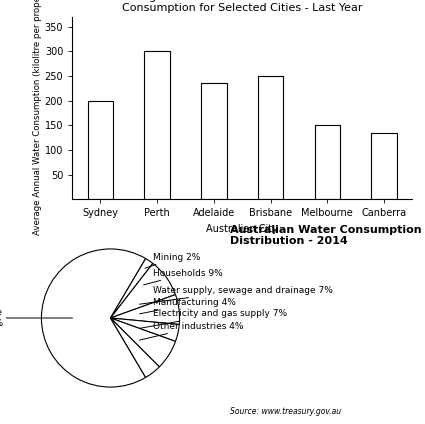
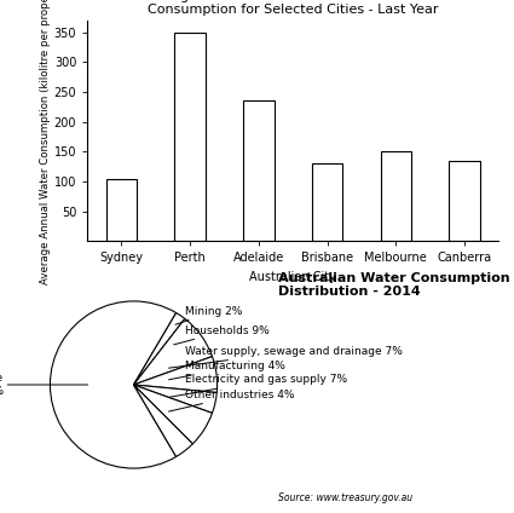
Sydney: 200 -> 105
Perth: 300 -> 350
Brisbane: 250 -> 130
